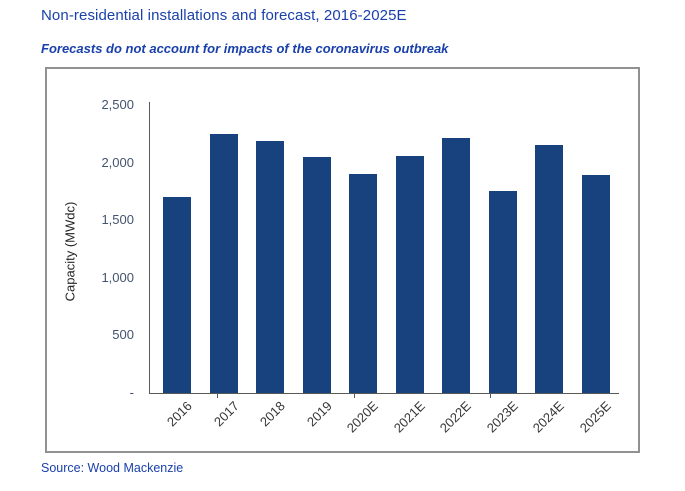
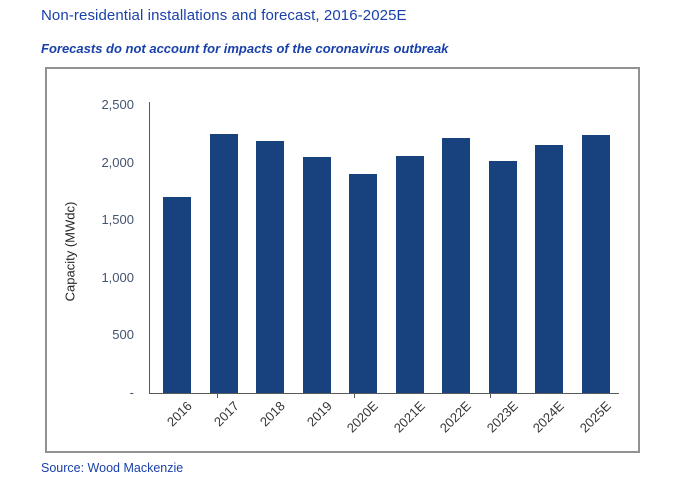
2023E: 1750 -> 2010
2025E: 1890 -> 2240
